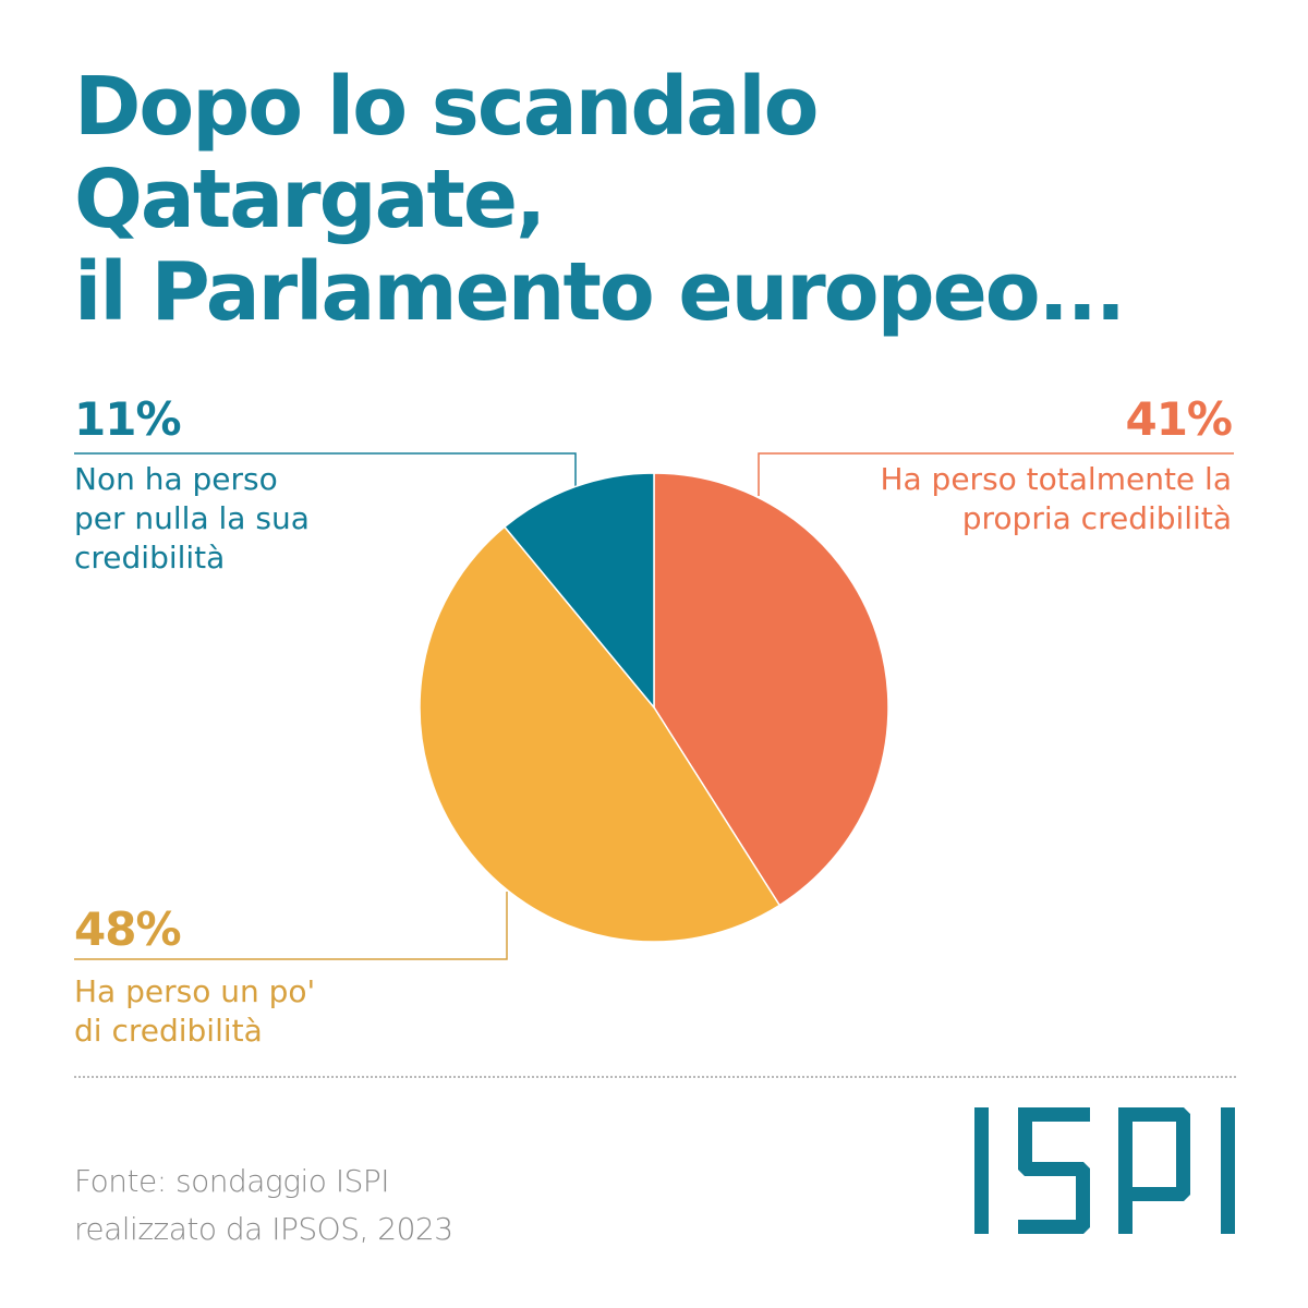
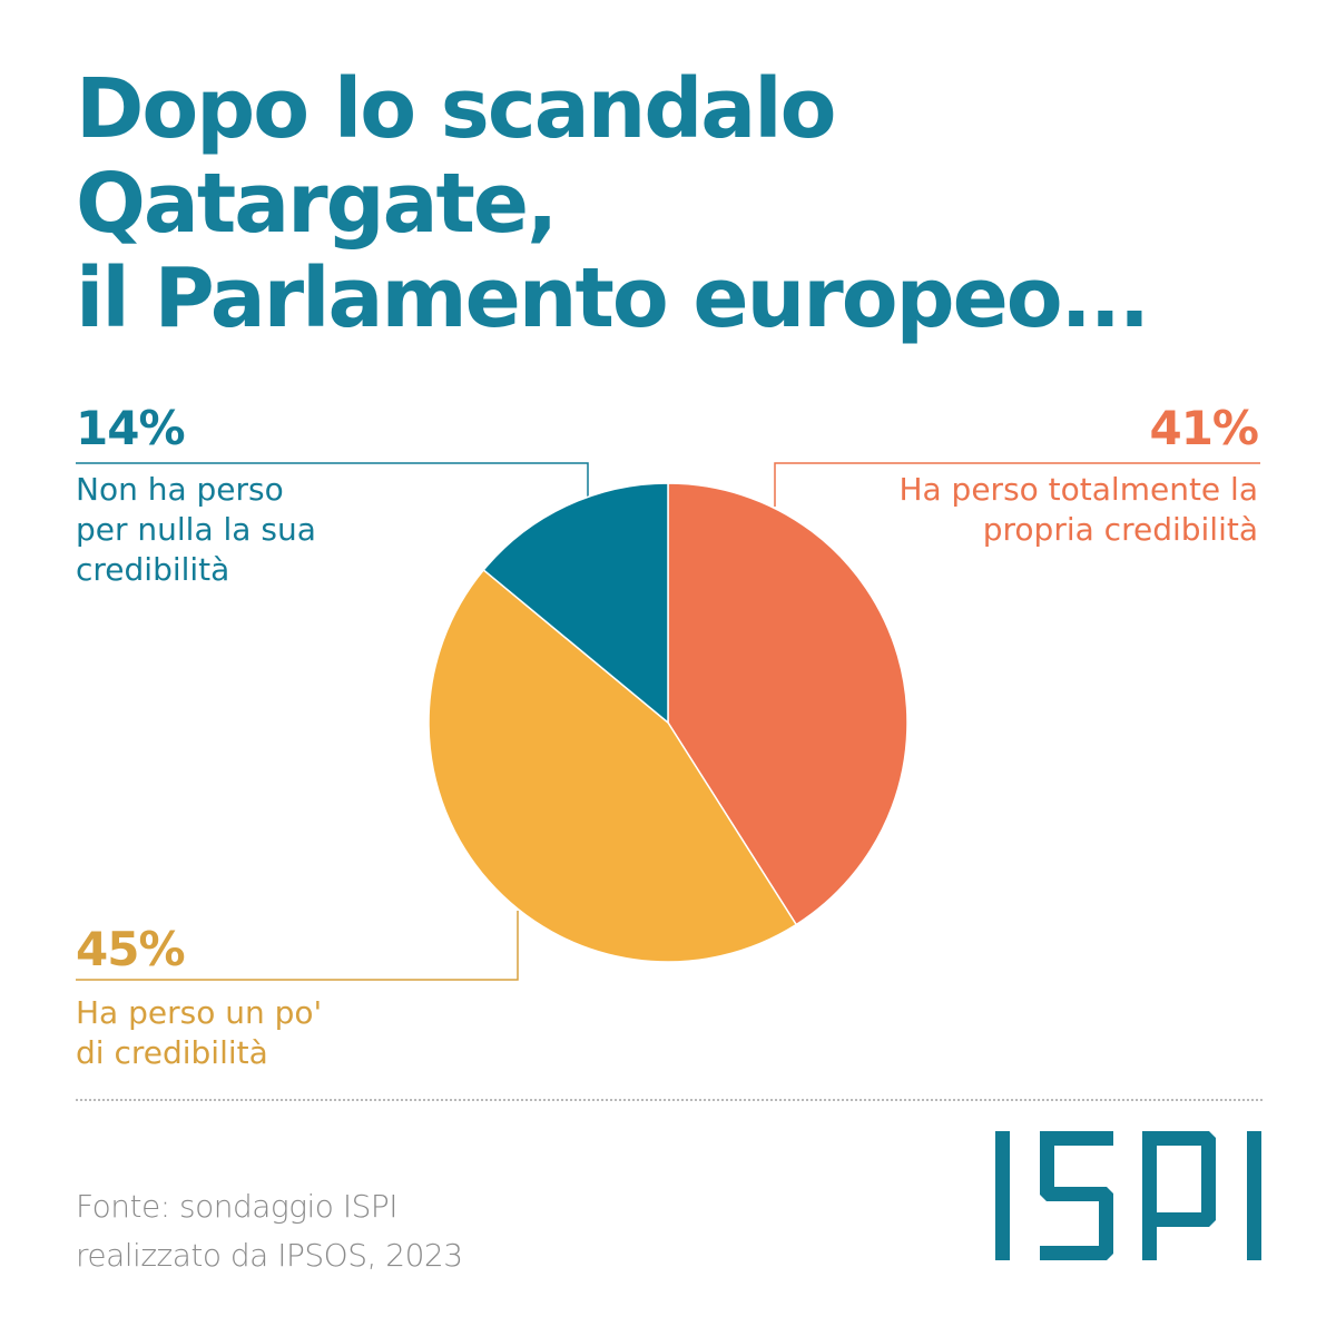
Ha perso un po' di credibilità: 48% -> 45%
Non ha perso per nulla la sua credibilità: 11% -> 14%
